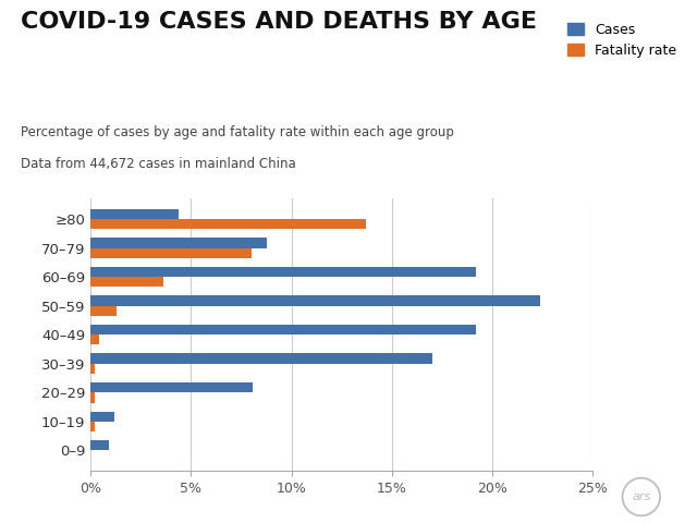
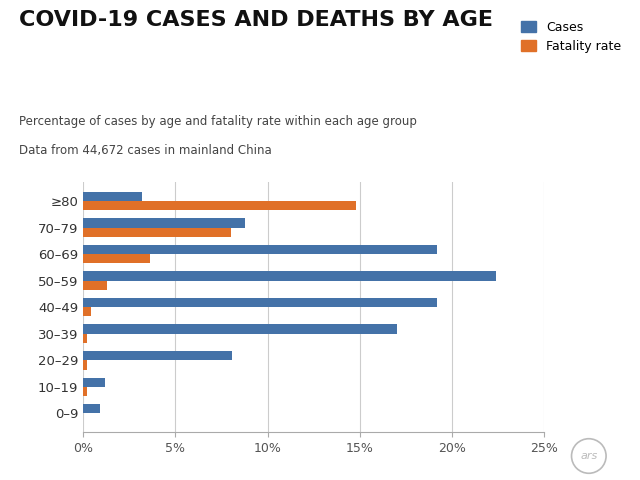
Cases/≥80: 4.4% -> 3.2%
Fatality rate/≥80: 13.7% -> 14.8%
